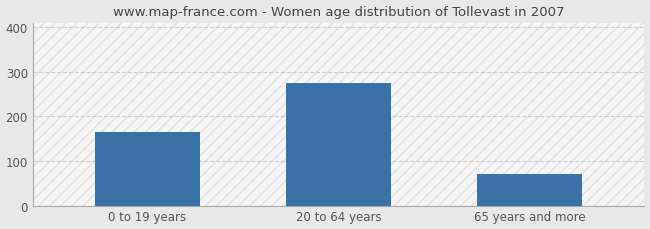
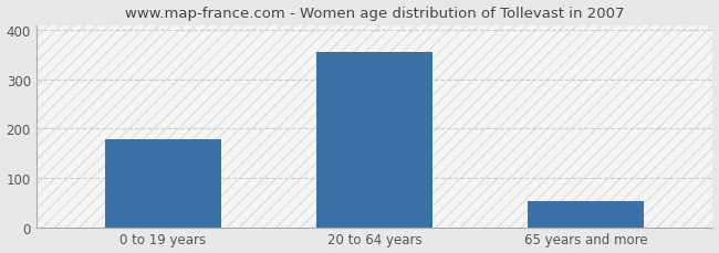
0 to 19 years: 165 -> 178
20 to 64 years: 275 -> 356
65 years and more: 70 -> 52
